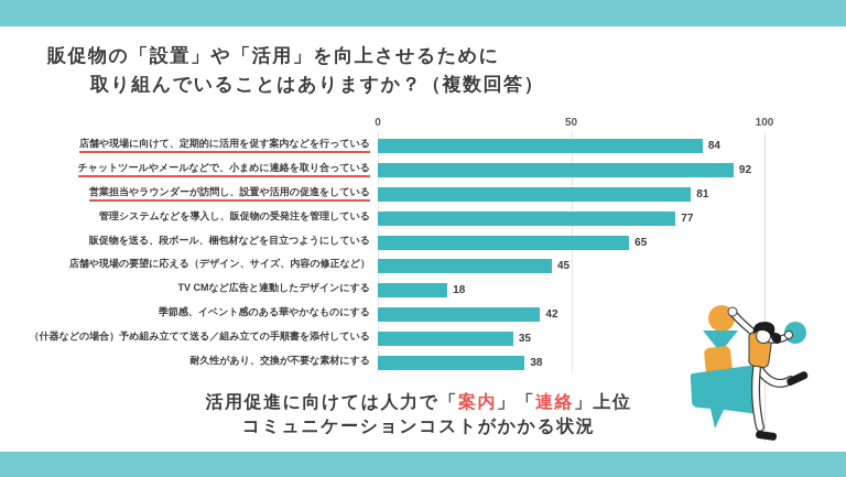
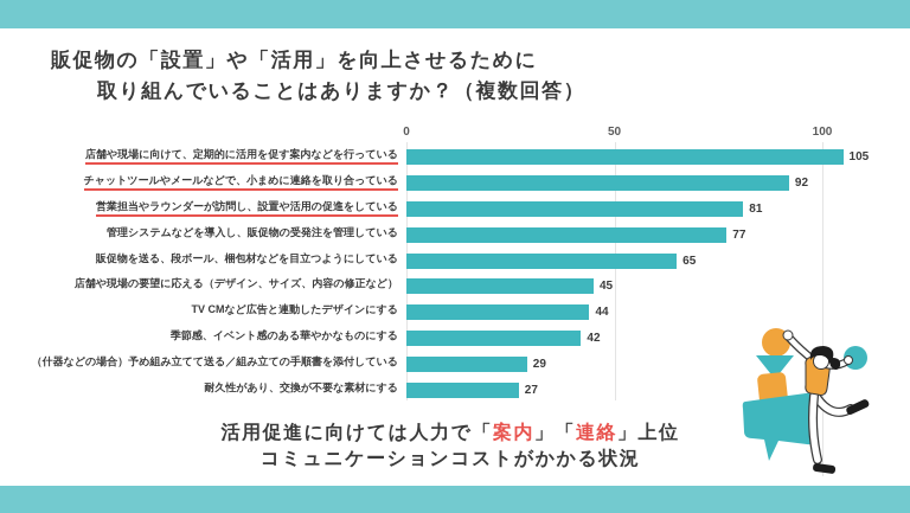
店舗や現場に向けて、定期的に活用を促す案内などを行っている: 84 -> 105
TV CMなど広告と連動したデザインにする: 18 -> 44
（什器などの場合）予め組み立てて送る／組み立ての手順書を添付している: 35 -> 29
耐久性があり、交換が不要な素材にする: 38 -> 27
